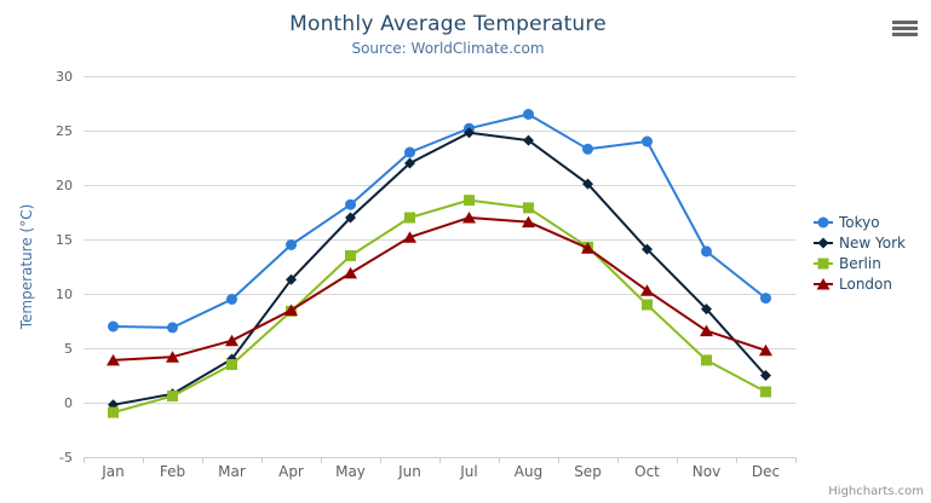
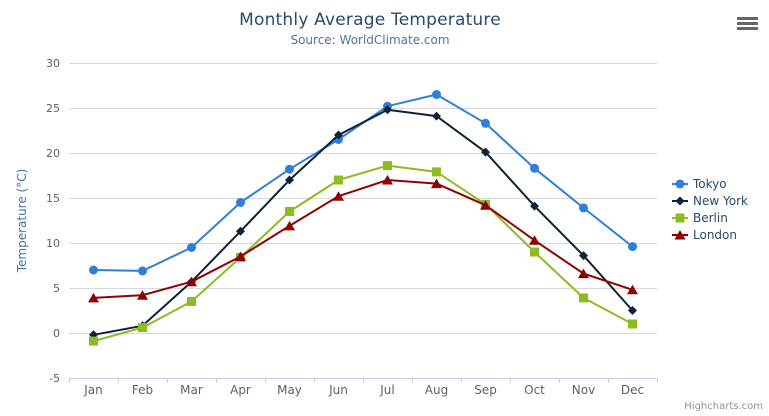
New York/Mar: 4 -> 6
Tokyo/Jun: 23 -> 22
Tokyo/Oct: 24 -> 18
